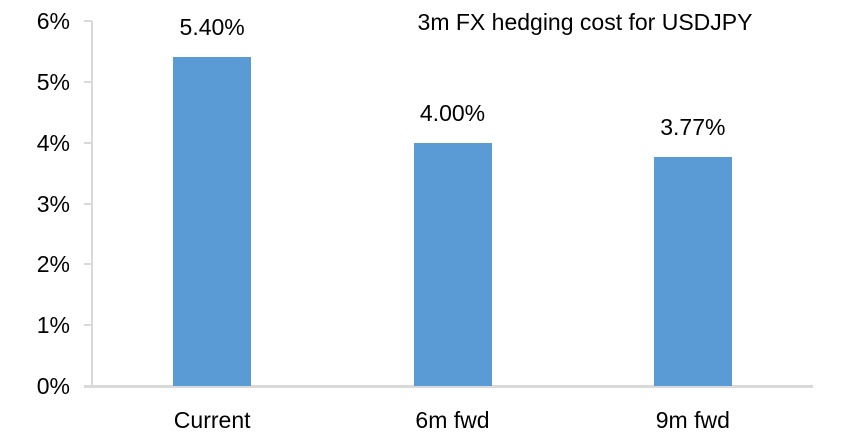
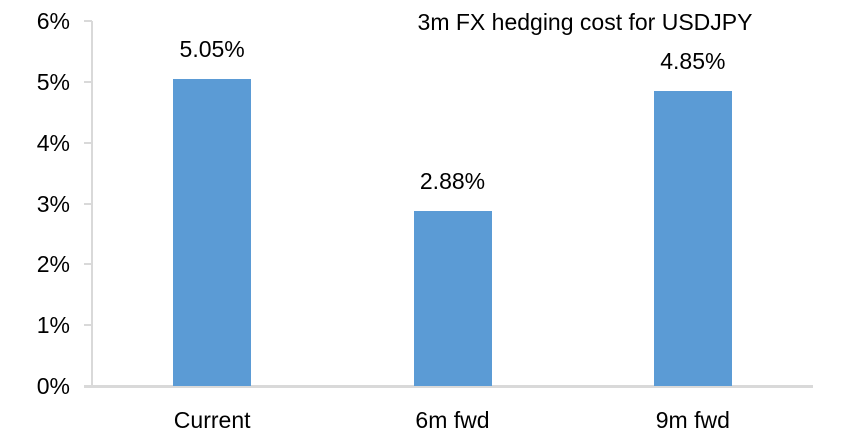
Current: 5.40% -> 5.05%
6m fwd: 4.00% -> 2.88%
9m fwd: 3.77% -> 4.85%
